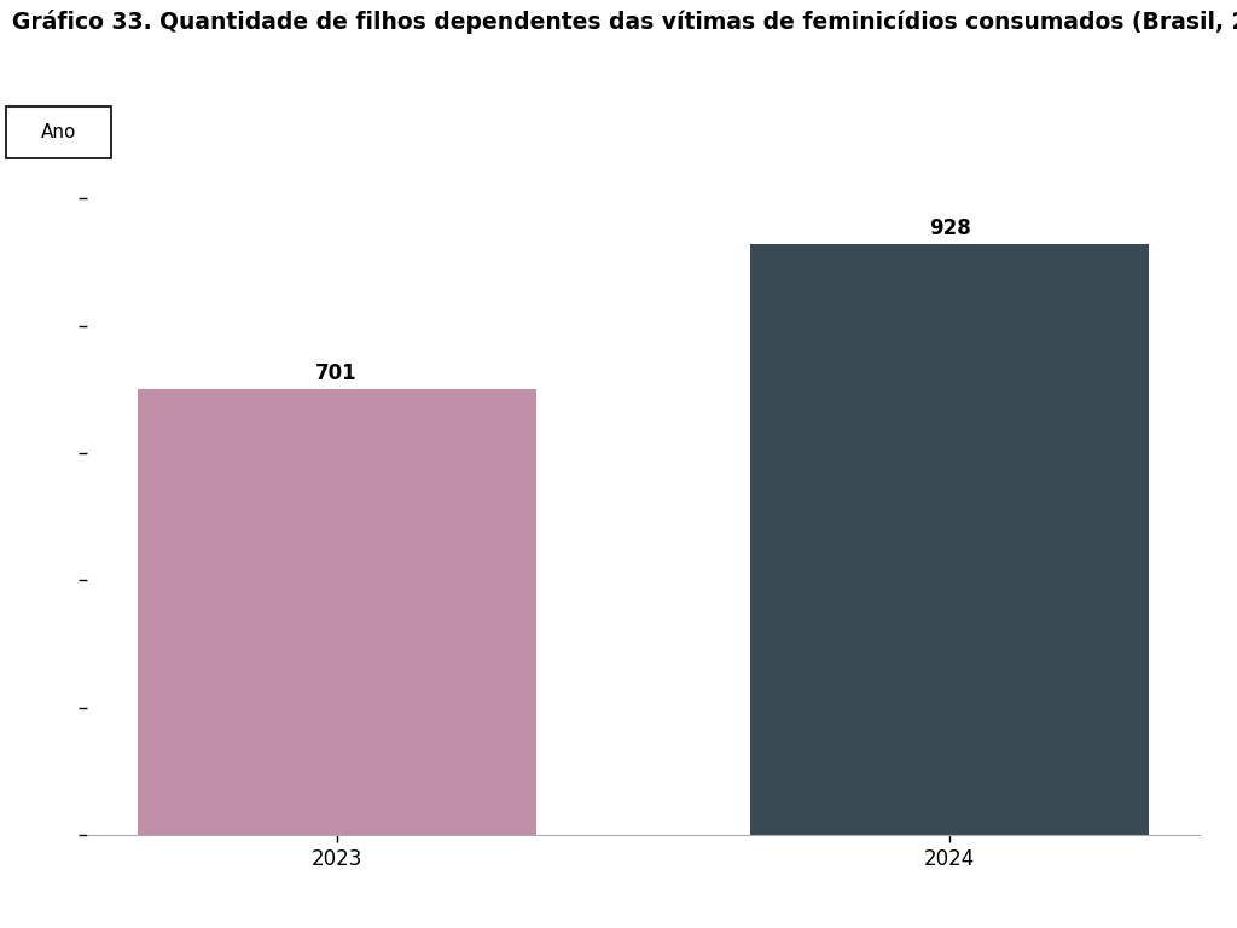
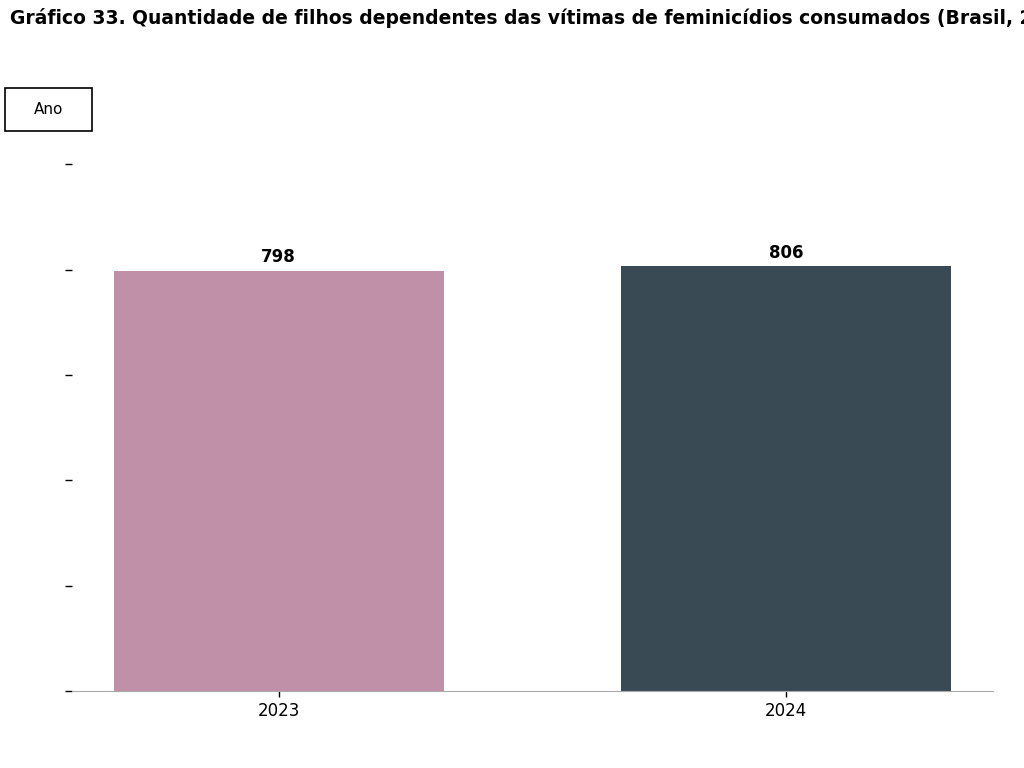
2023: 701 -> 798
2024: 928 -> 806
